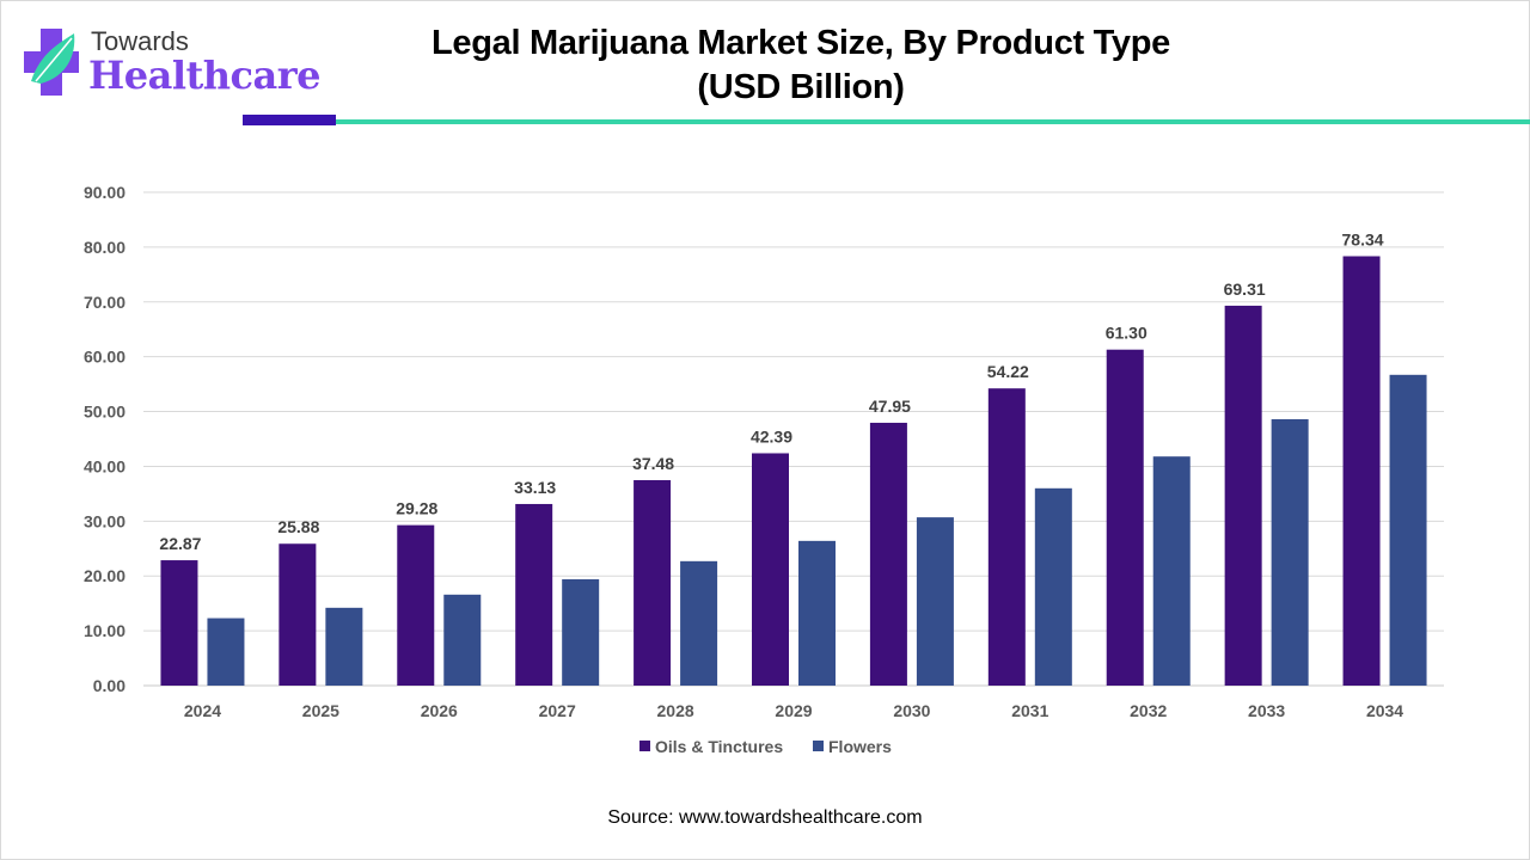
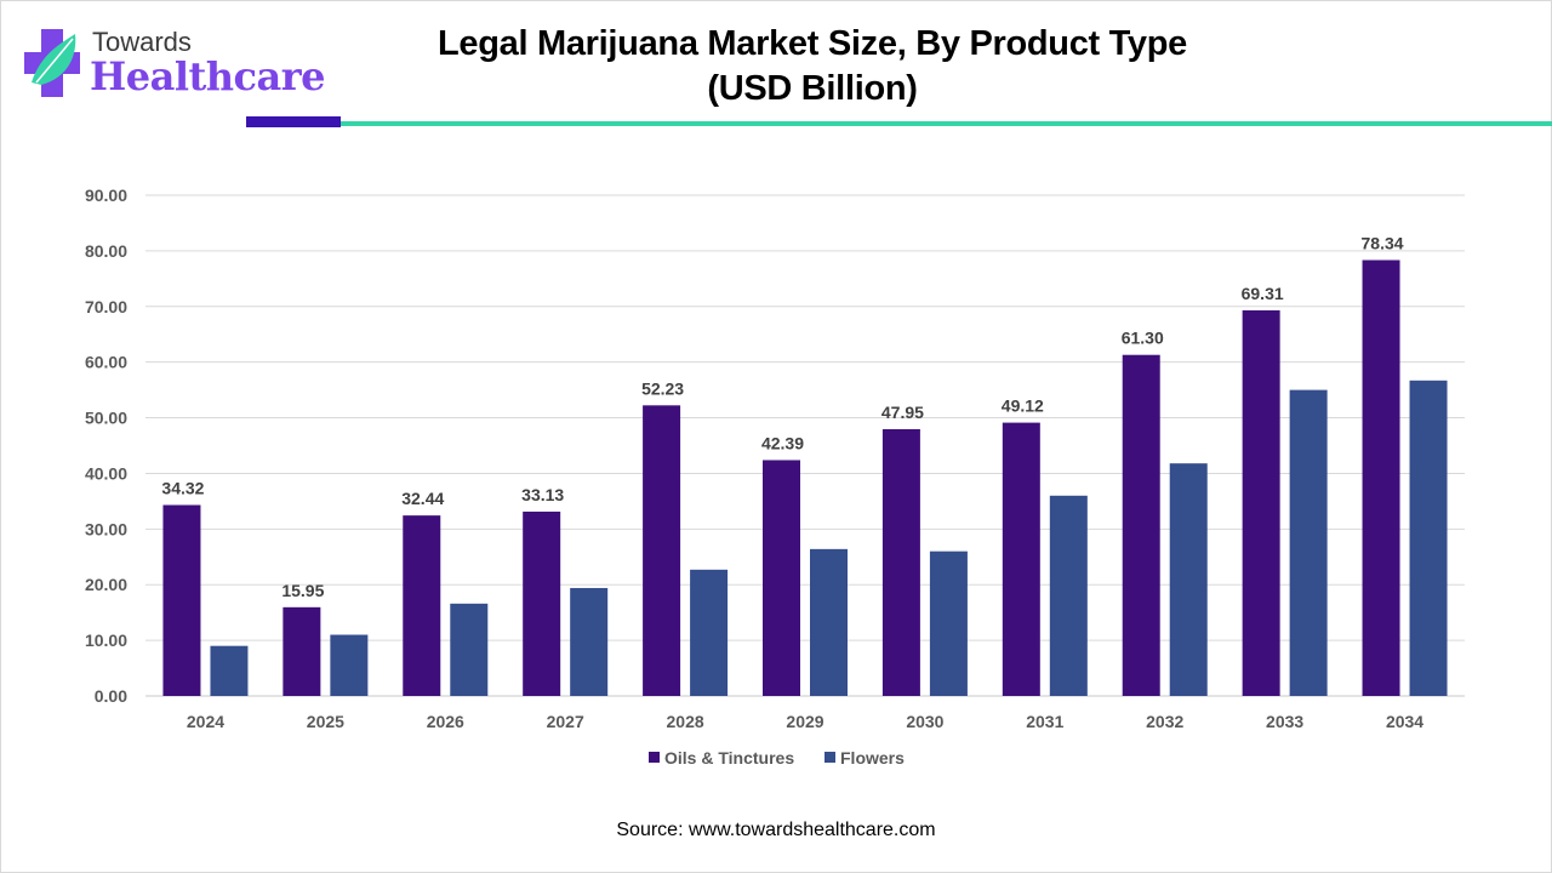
Oils & Tinctures/2024: 22.87 -> 34.32
Flowers/2024: 12 -> 9
Oils & Tinctures/2025: 25.88 -> 15.95
Flowers/2025: 14 -> 11
Oils & Tinctures/2026: 29.28 -> 32.44
Oils & Tinctures/2028: 37.48 -> 52.23
Flowers/2030: 31 -> 26
Oils & Tinctures/2031: 54.22 -> 49.12
Flowers/2033: 49 -> 55
